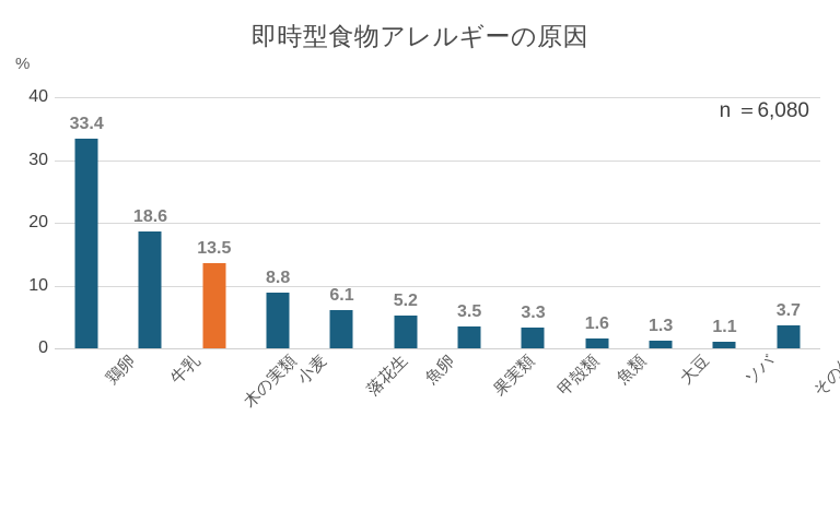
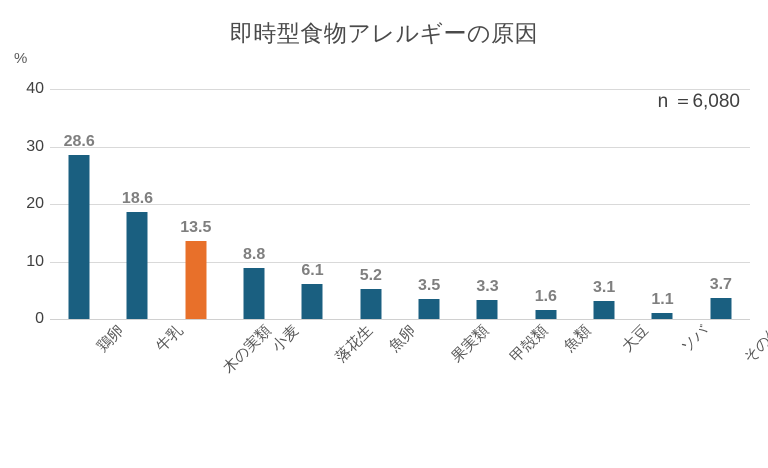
鶏卵: 33.4 -> 28.6
大豆: 1.3 -> 3.1
